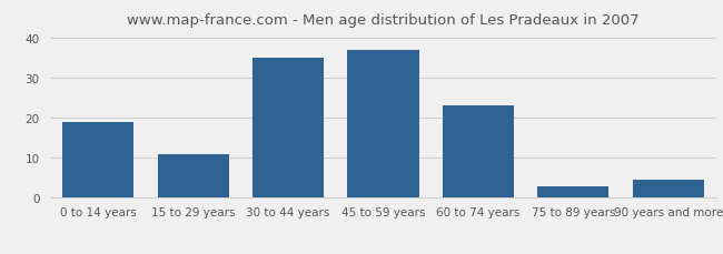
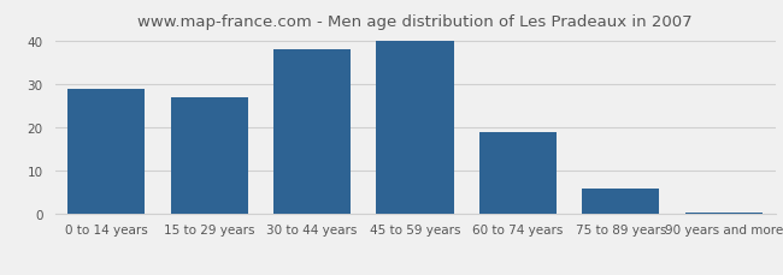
0 to 14 years: 19.0 -> 29.0
15 to 29 years: 11.0 -> 27.0
30 to 44 years: 35.0 -> 38.0
45 to 59 years: 37.0 -> 40.0
60 to 74 years: 23.0 -> 19.0
75 to 89 years: 3.0 -> 6.0
90 years and more: 4.5 -> 0.4
